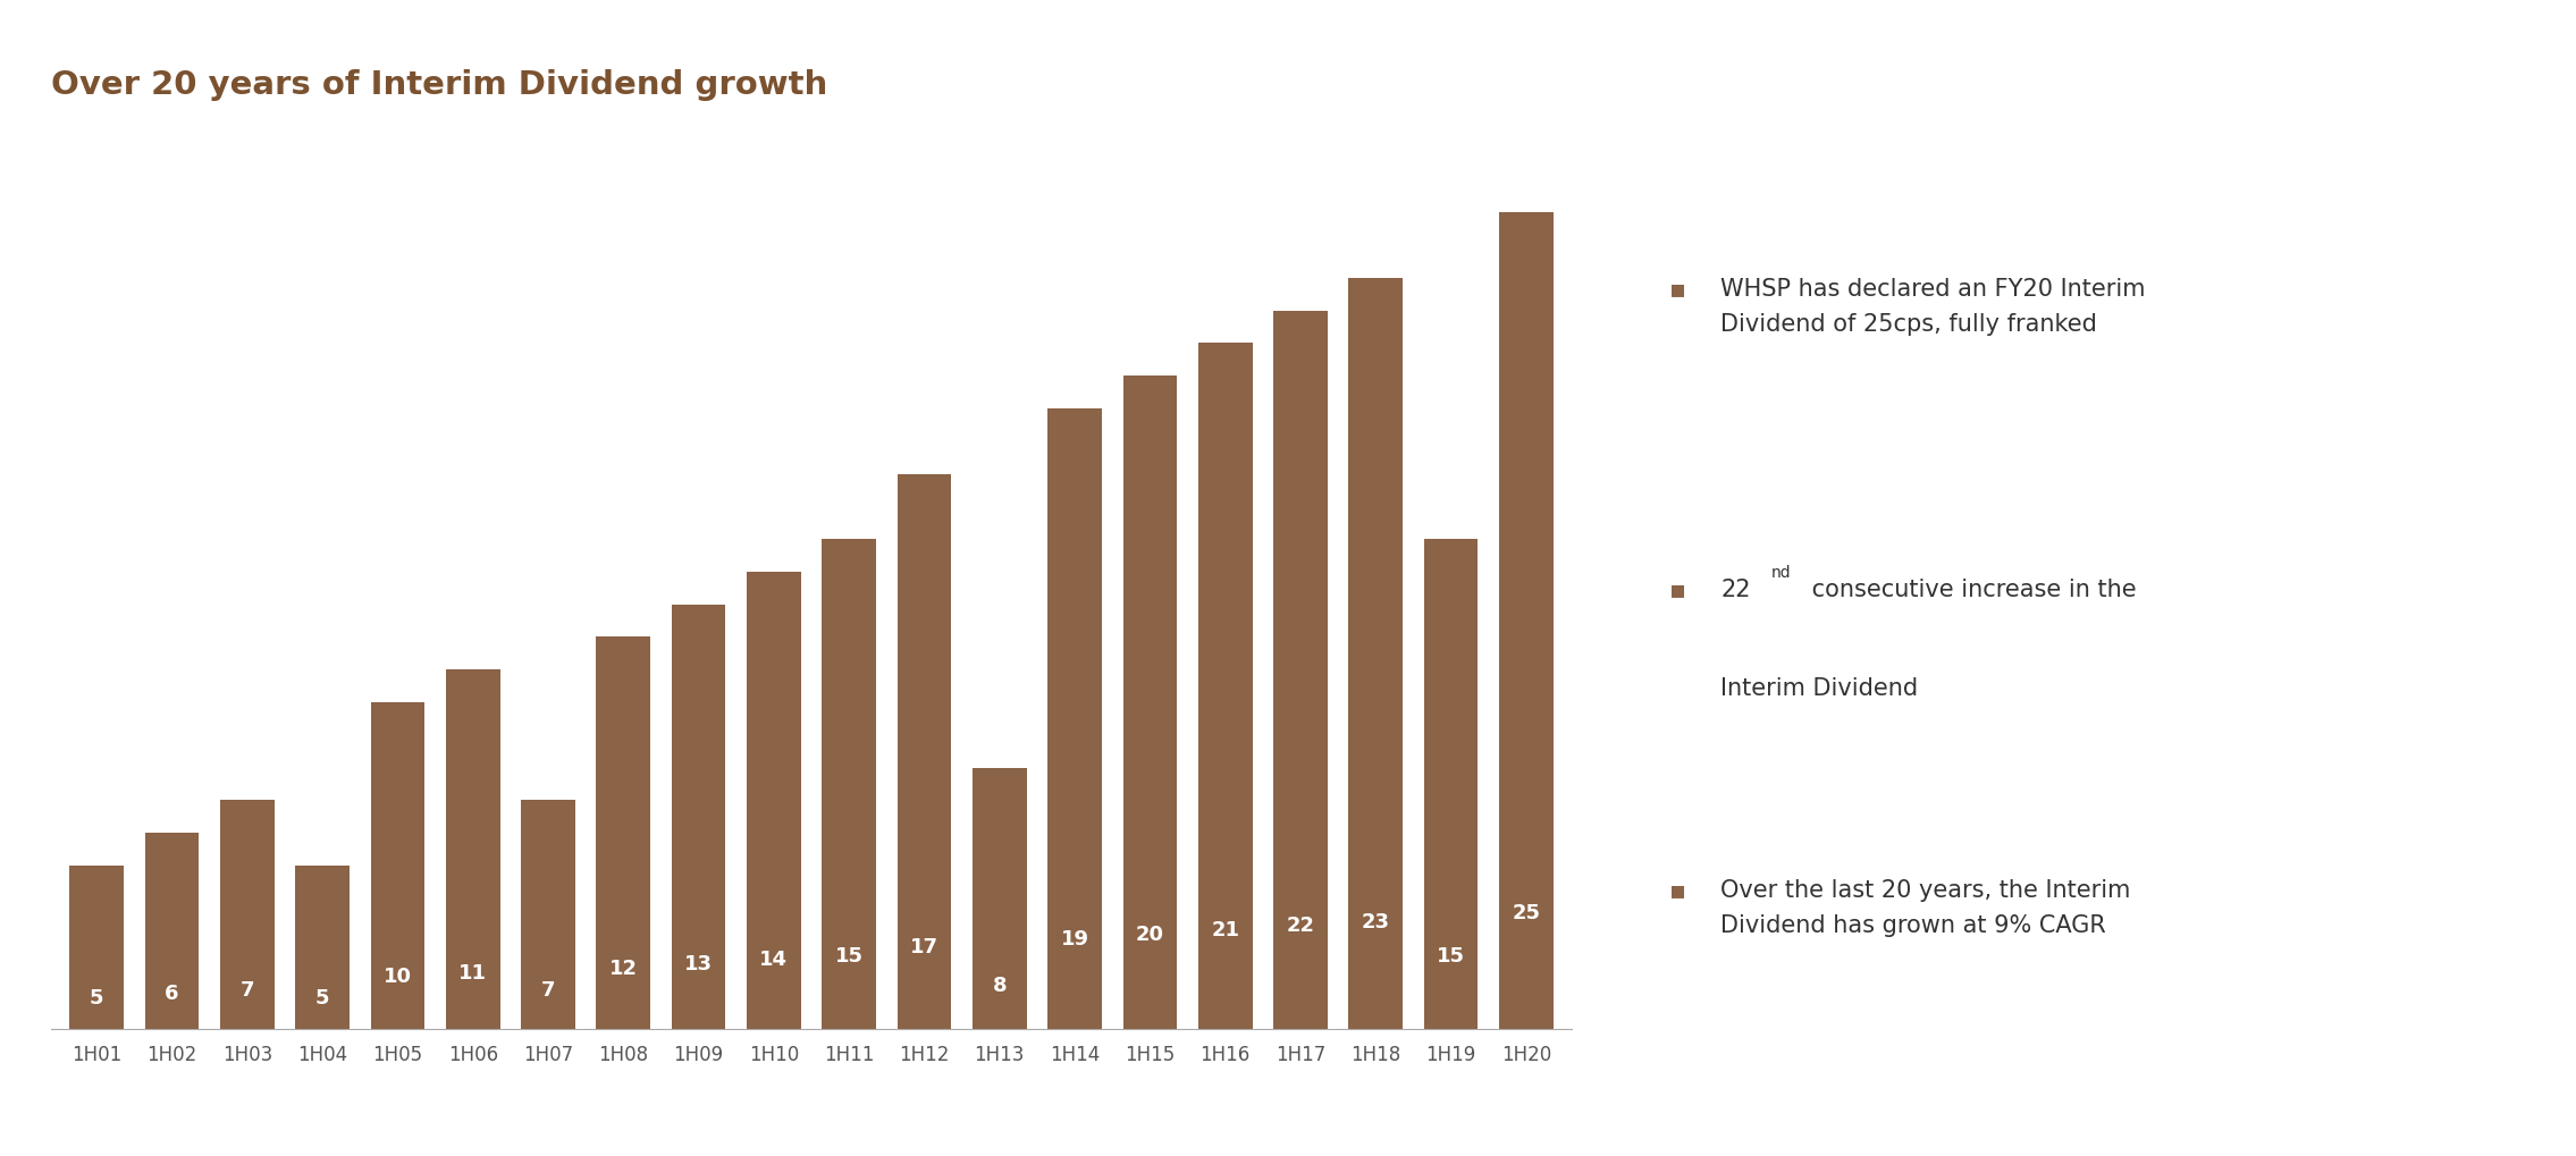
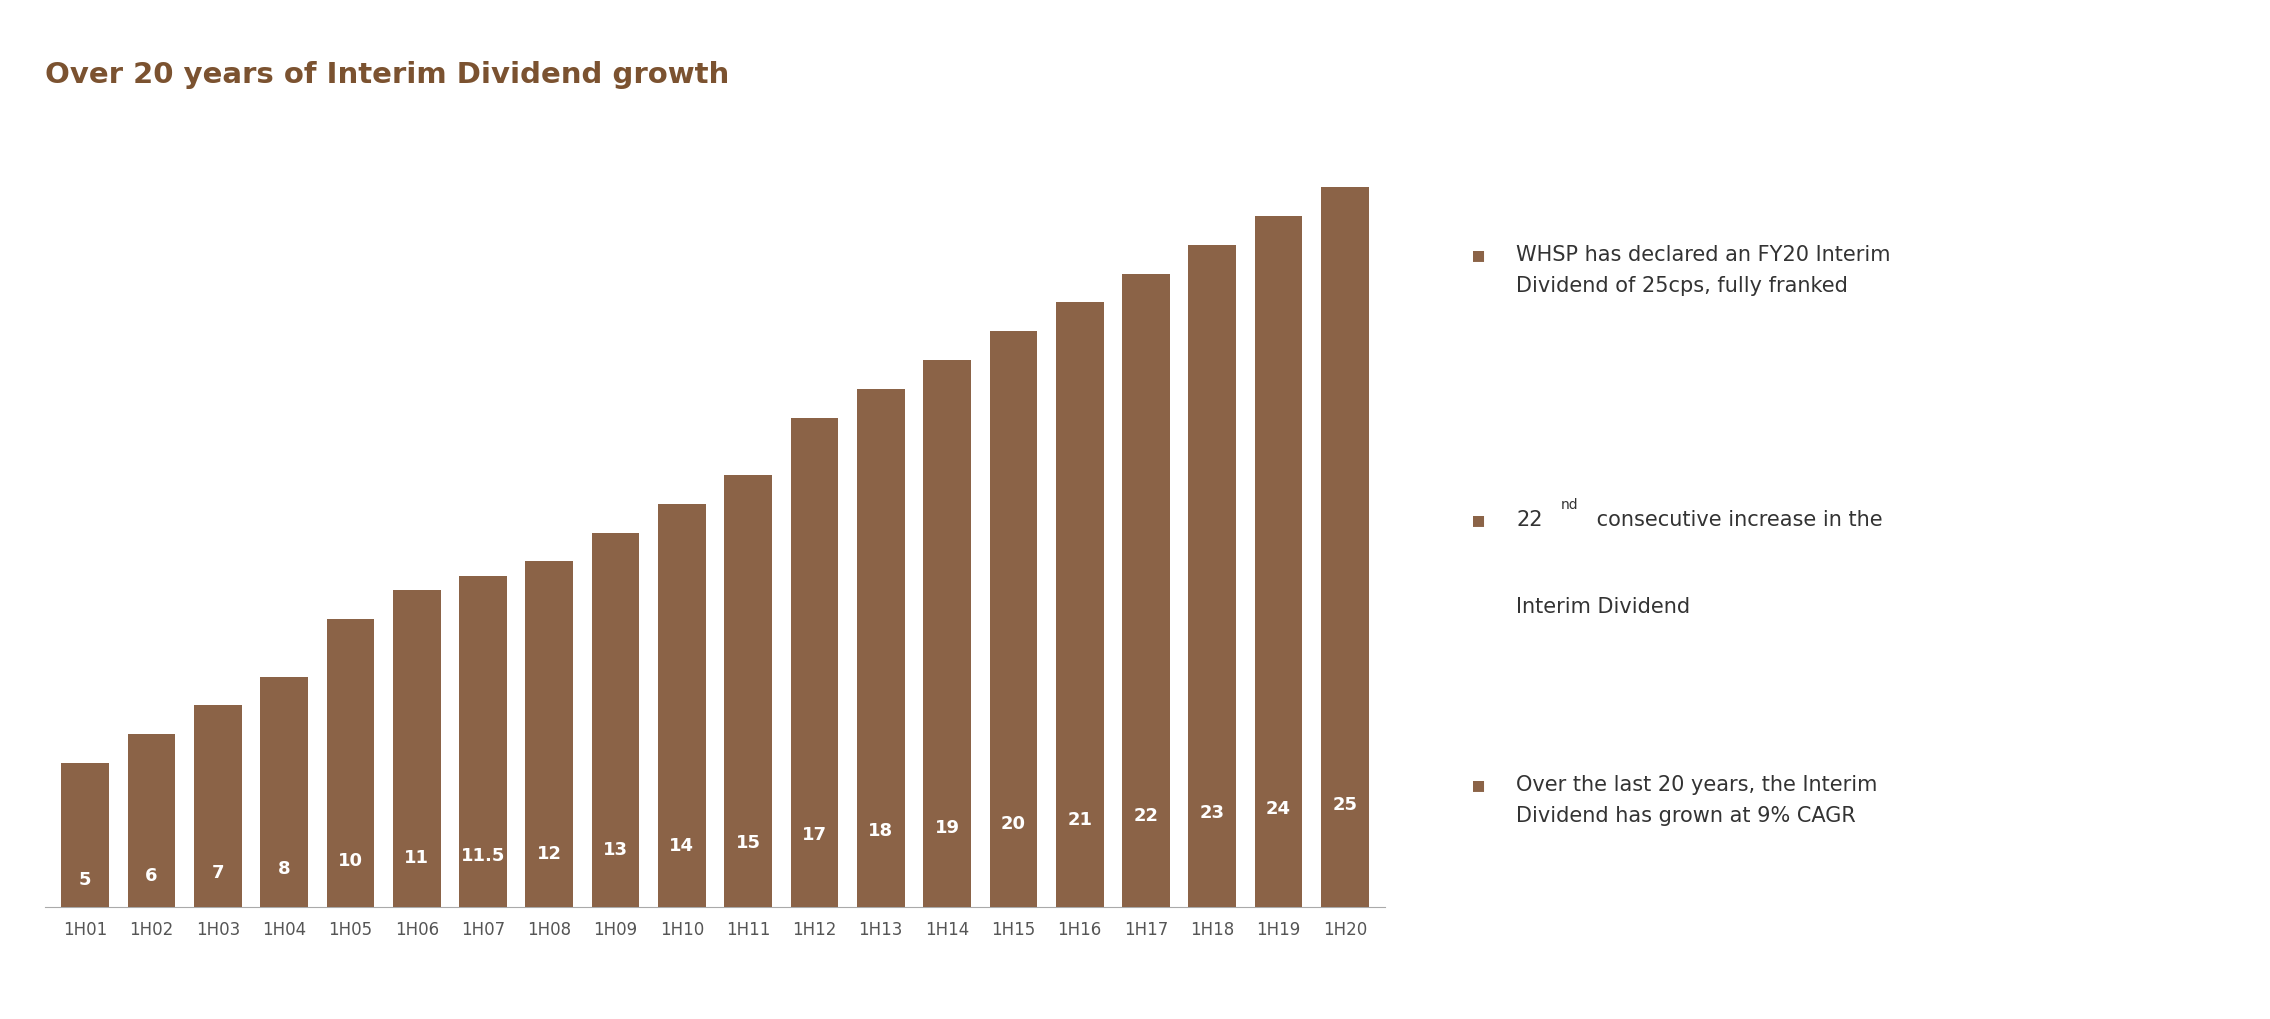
1H04: 5 -> 8
1H07: 7 -> 11.5
1H13: 8 -> 18
1H19: 15 -> 24
